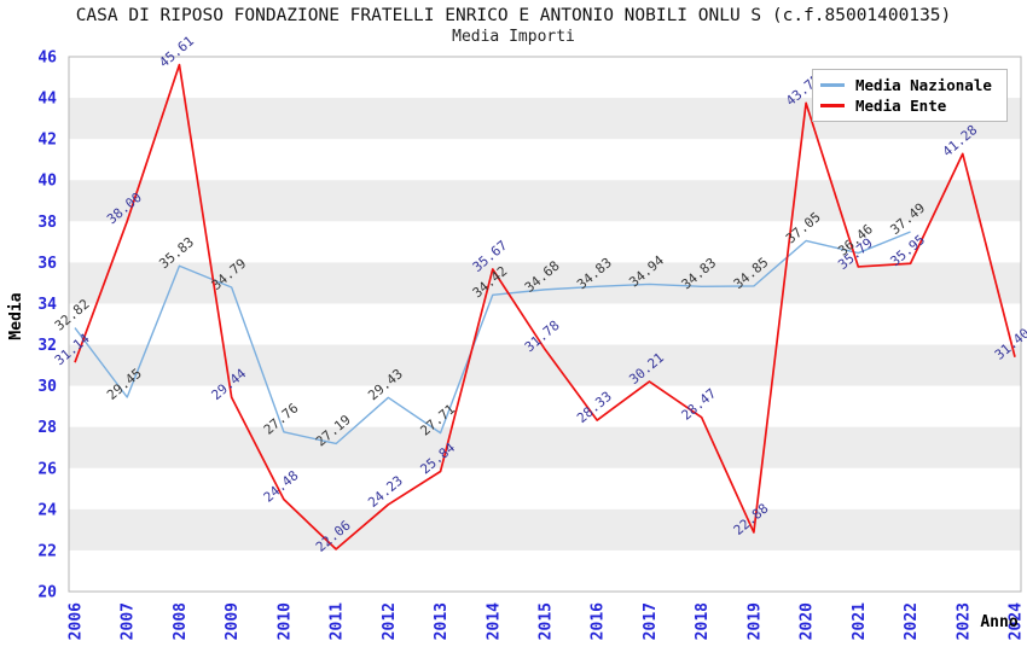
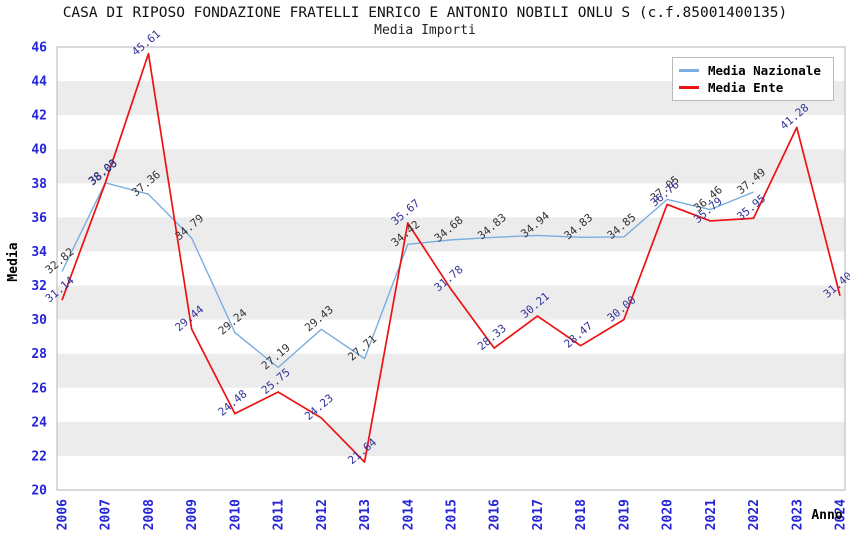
Media Nazionale/2007: 29.45 -> 38.03
Media Nazionale/2008: 35.83 -> 37.36
Media Nazionale/2010: 27.76 -> 29.24
Media Ente/2011: 22.06 -> 25.75
Media Ente/2013: 25.84 -> 21.64
Media Ente/2019: 22.88 -> 30.00
Media Ente/2020: 43.75 -> 36.76
